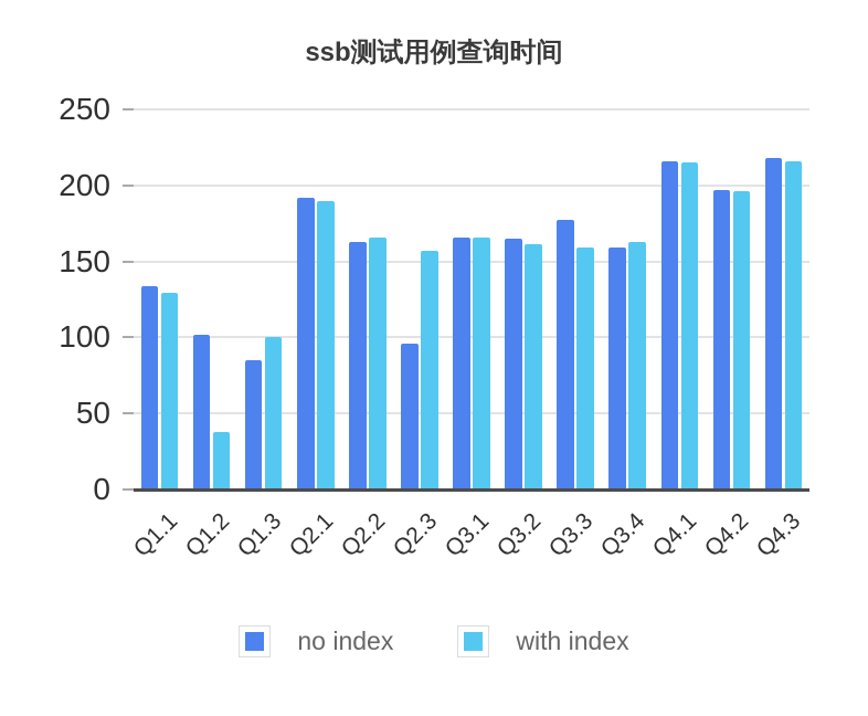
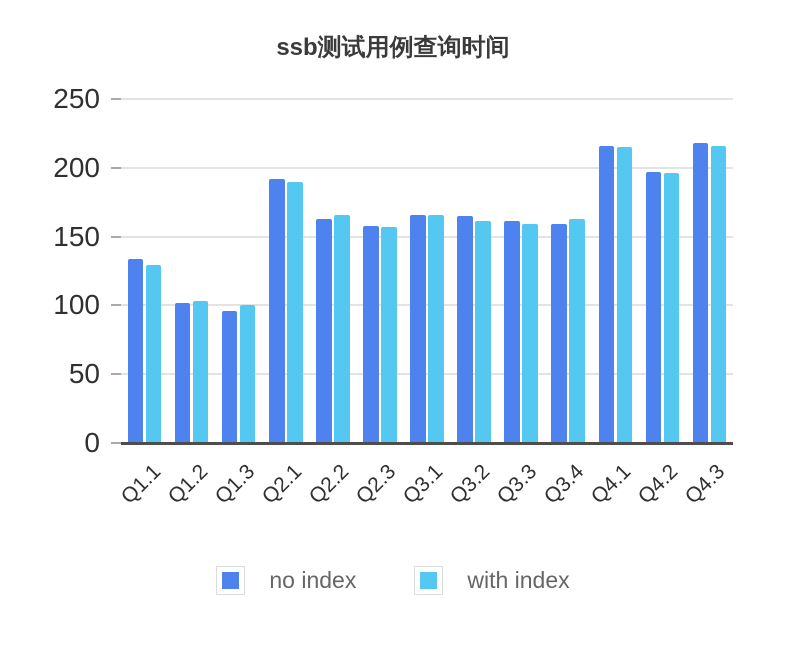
with index/Q1.2: 38 -> 103
no index/Q1.3: 85 -> 96
no index/Q2.3: 96 -> 158
no index/Q3.3: 177 -> 161
